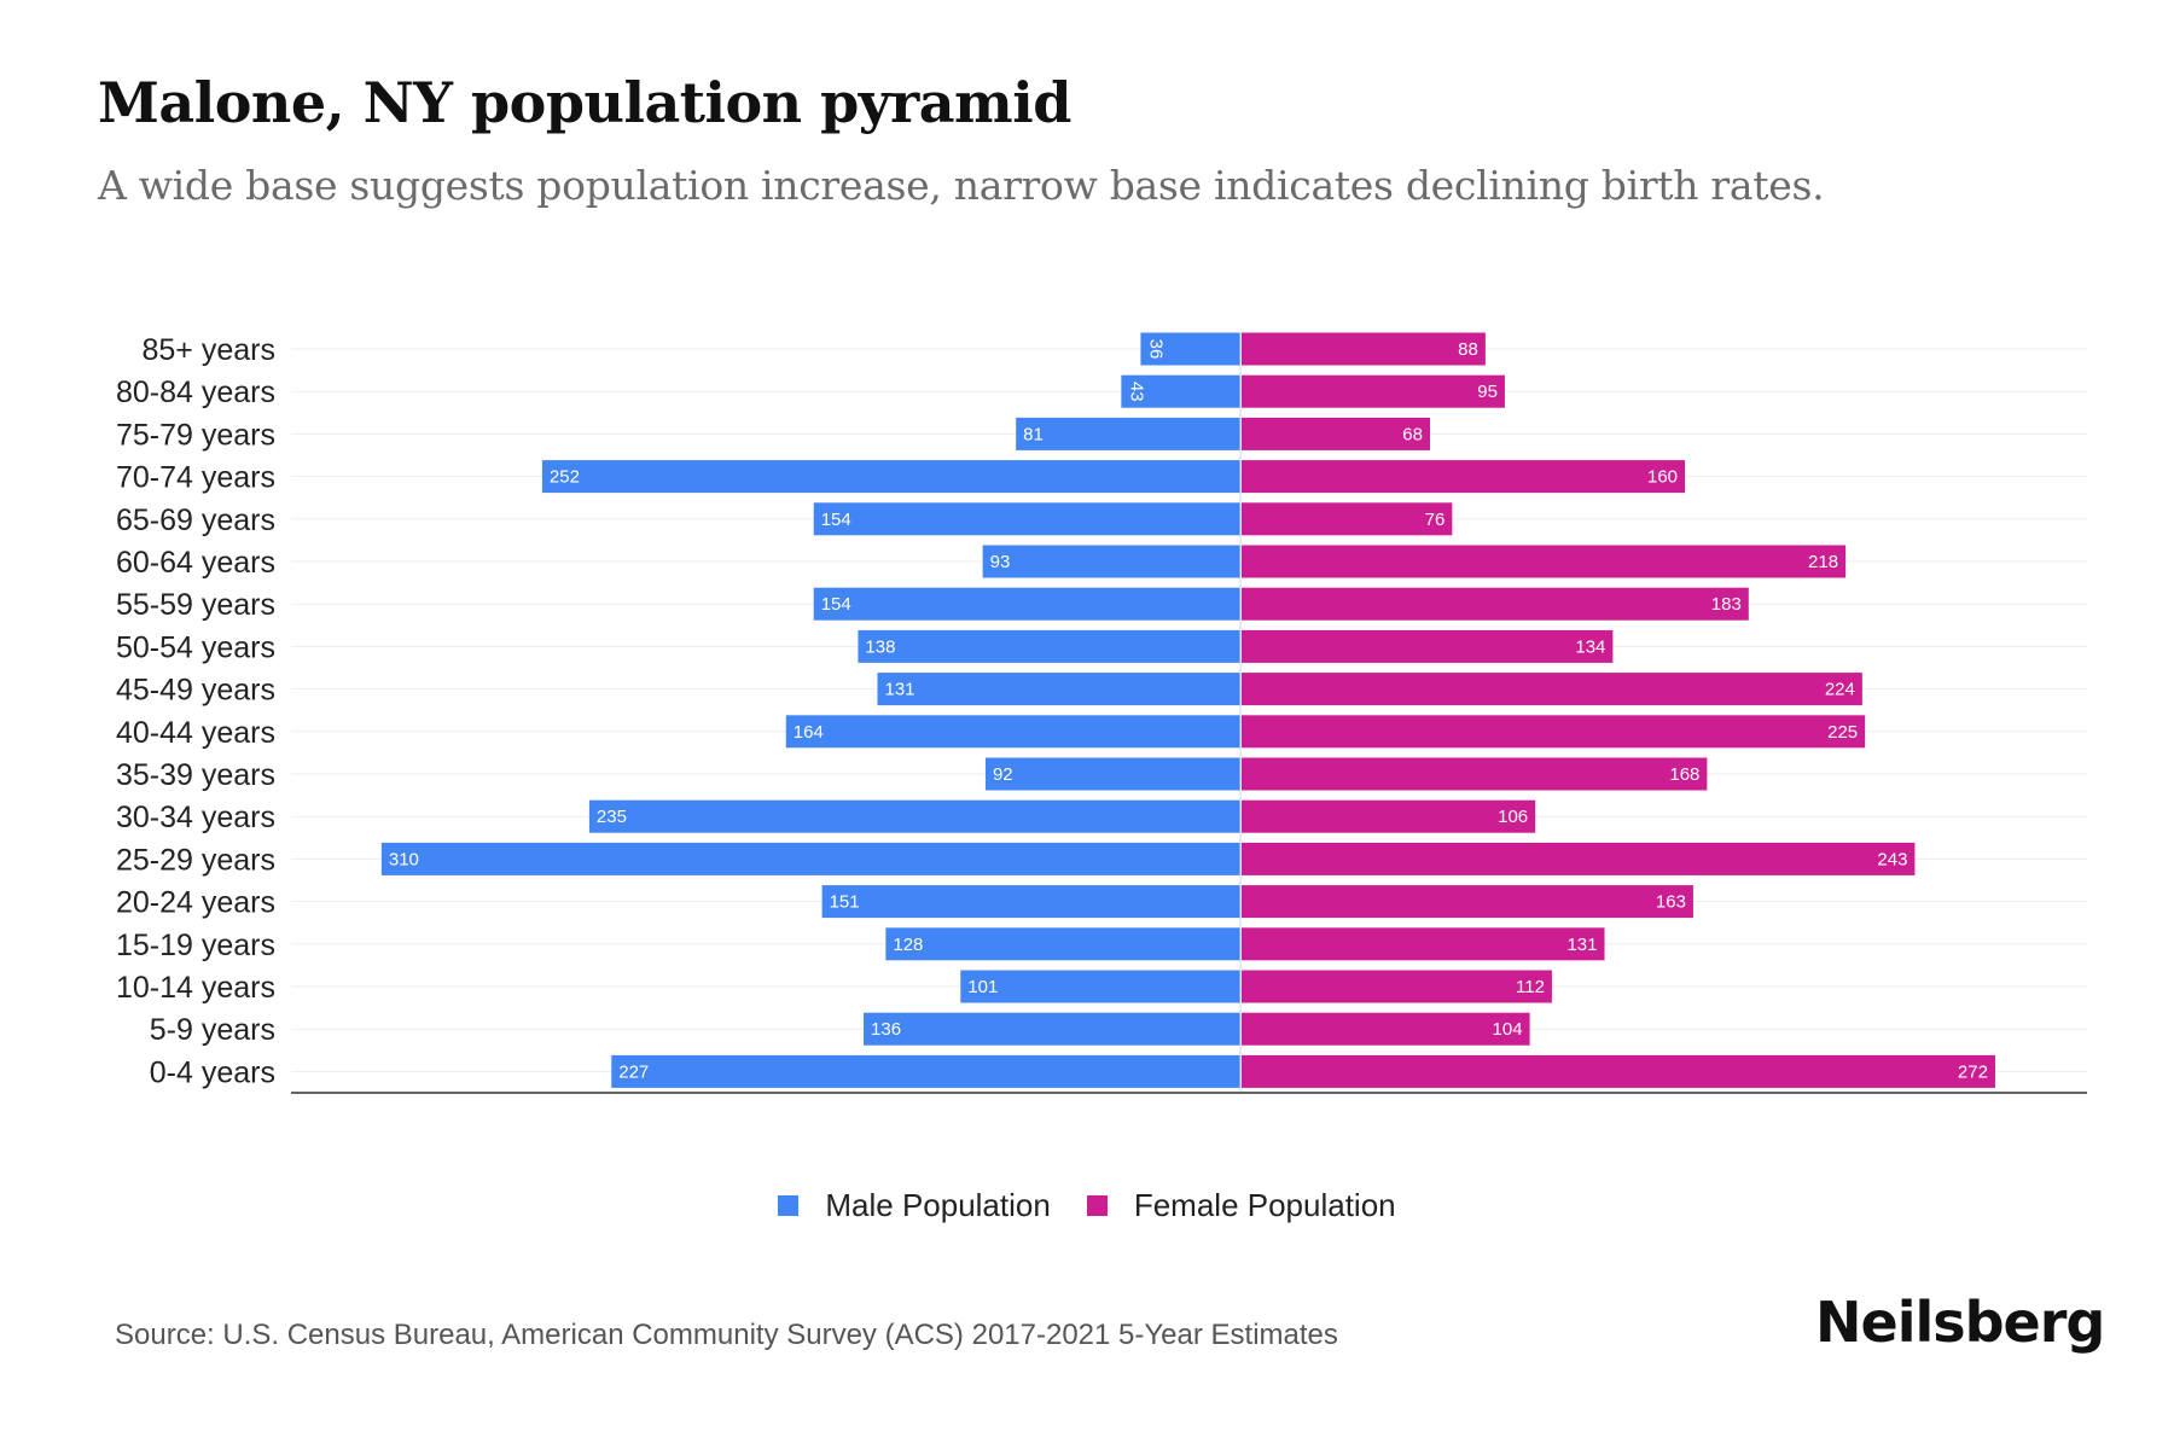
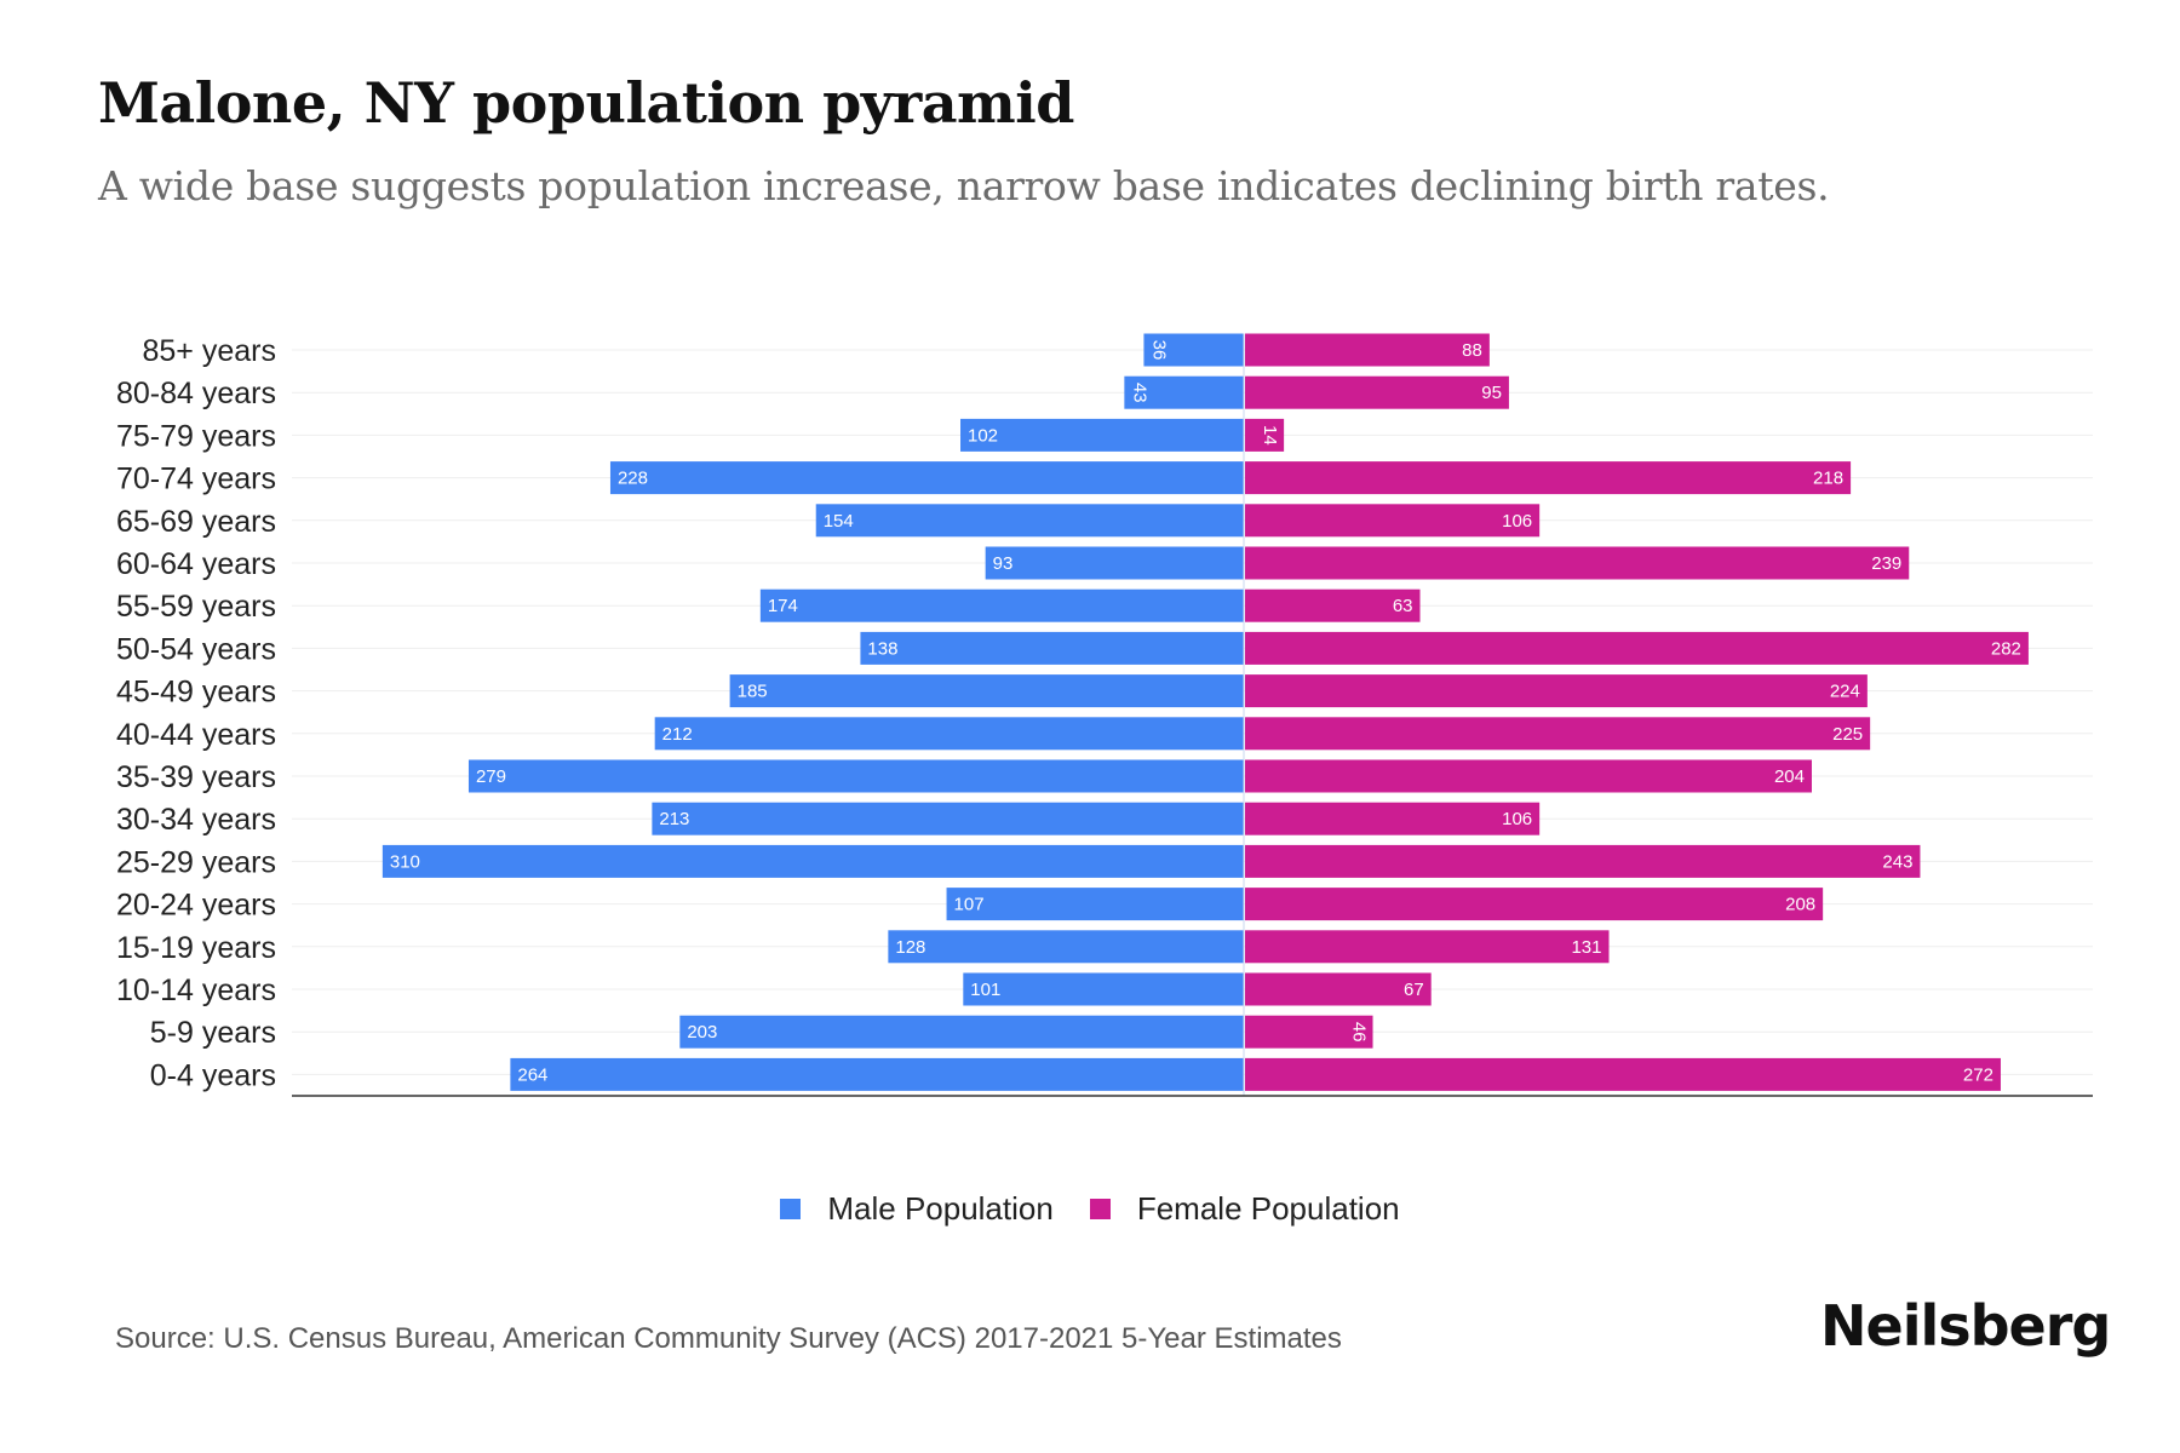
Male Population/75-79 years: 81 -> 102
Female Population/75-79 years: 68 -> 14
Male Population/70-74 years: 252 -> 228
Female Population/70-74 years: 160 -> 218
Female Population/65-69 years: 76 -> 106
Female Population/60-64 years: 218 -> 239
Male Population/55-59 years: 154 -> 174
Female Population/55-59 years: 183 -> 63
Female Population/50-54 years: 134 -> 282
Male Population/45-49 years: 131 -> 185
Male Population/40-44 years: 164 -> 212
Male Population/35-39 years: 92 -> 279
Female Population/35-39 years: 168 -> 204
Male Population/30-34 years: 235 -> 213
Male Population/20-24 years: 151 -> 107
Female Population/20-24 years: 163 -> 208
Female Population/10-14 years: 112 -> 67
Male Population/5-9 years: 136 -> 203
Female Population/5-9 years: 104 -> 46
Male Population/0-4 years: 227 -> 264
